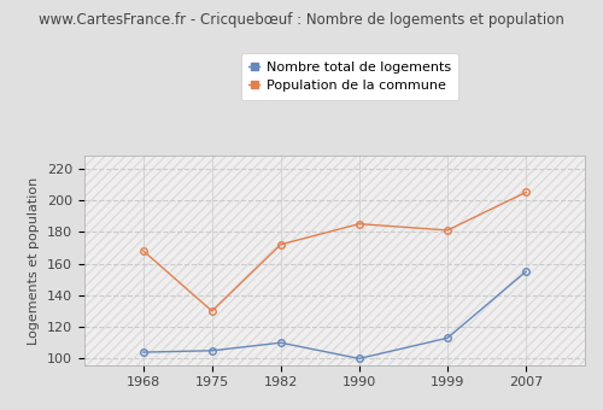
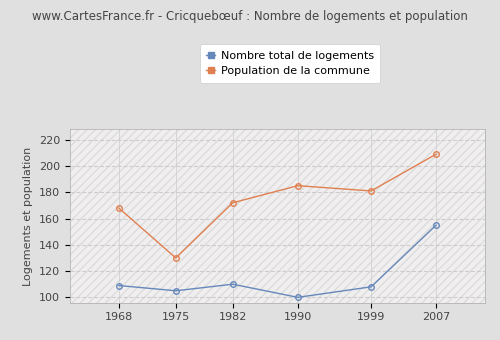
Nombre total de logements/1968: 104 -> 109
Nombre total de logements/1999: 113 -> 108
Population de la commune/2007: 205 -> 209
